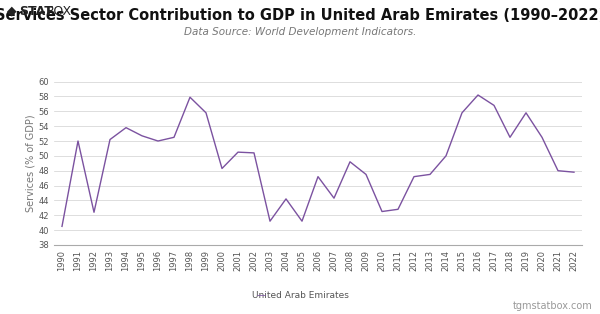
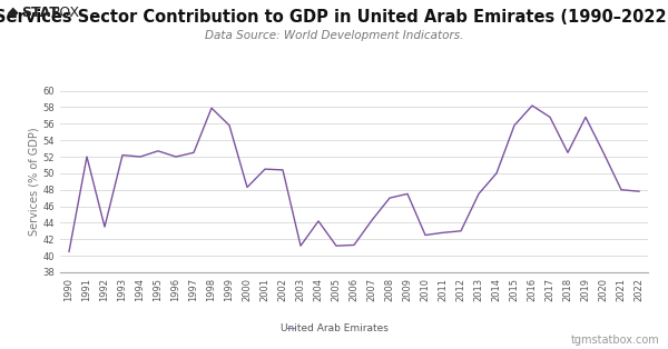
1992: 42.4 -> 43.5
1994: 53.8 -> 52.0
2006: 47.2 -> 41.3
2008: 49.2 -> 47.0
2012: 47.2 -> 43.0
2019: 55.8 -> 56.8
